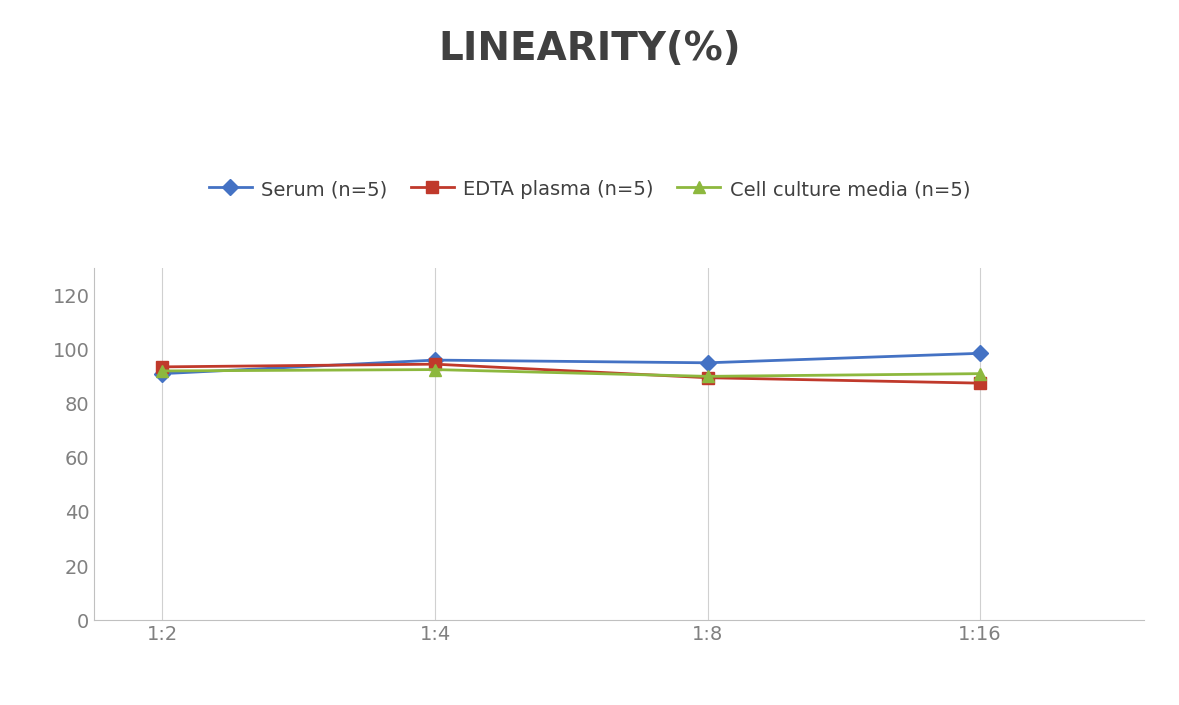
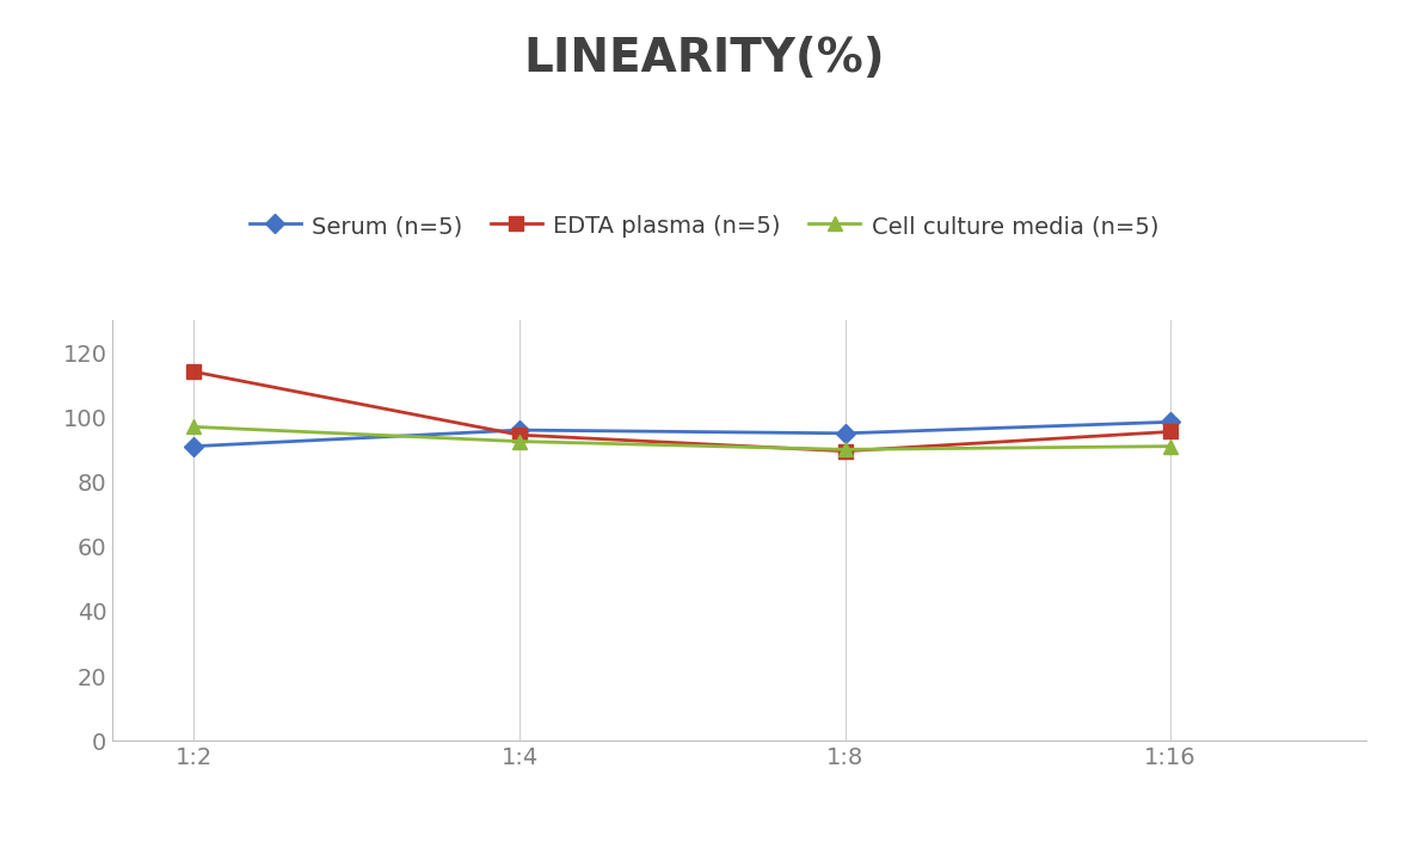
EDTA plasma (n=5)/1:2: 93.5 -> 114.0
Cell culture media (n=5)/1:2: 92.0 -> 97.0
EDTA plasma (n=5)/1:16: 87.5 -> 95.5
